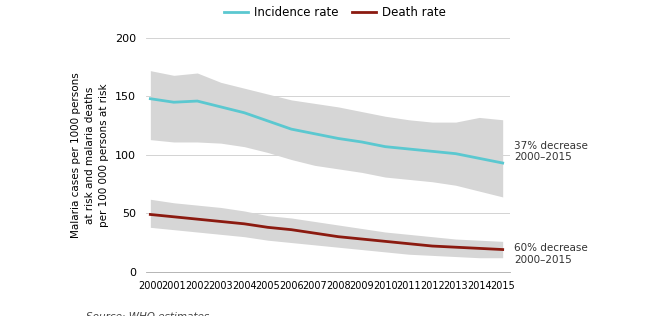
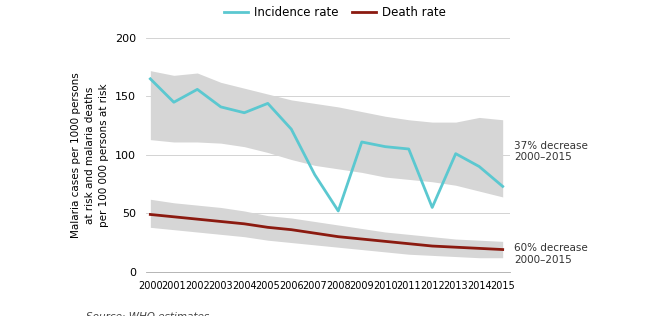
Incidence rate/2000: 148 -> 165
Incidence rate/2002: 146 -> 156
Incidence rate/2005: 129 -> 144
Incidence rate/2007: 118 -> 83
Incidence rate/2008: 114 -> 52
Incidence rate/2012: 103 -> 55
Incidence rate/2014: 97 -> 90
Incidence rate/2015: 93 -> 73
